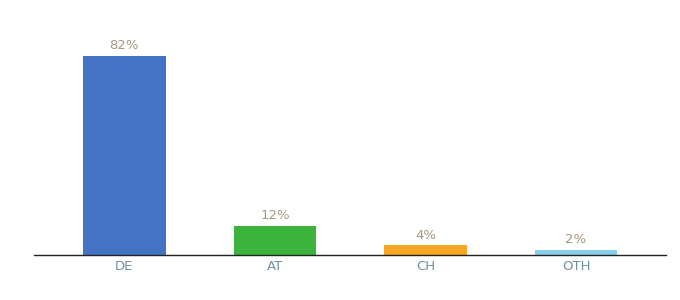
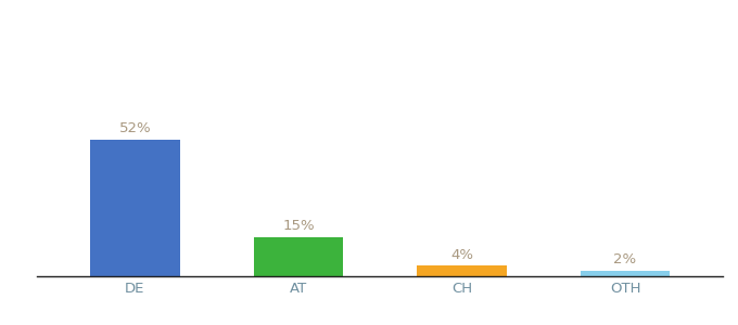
DE: 82% -> 52%
AT: 12% -> 15%
